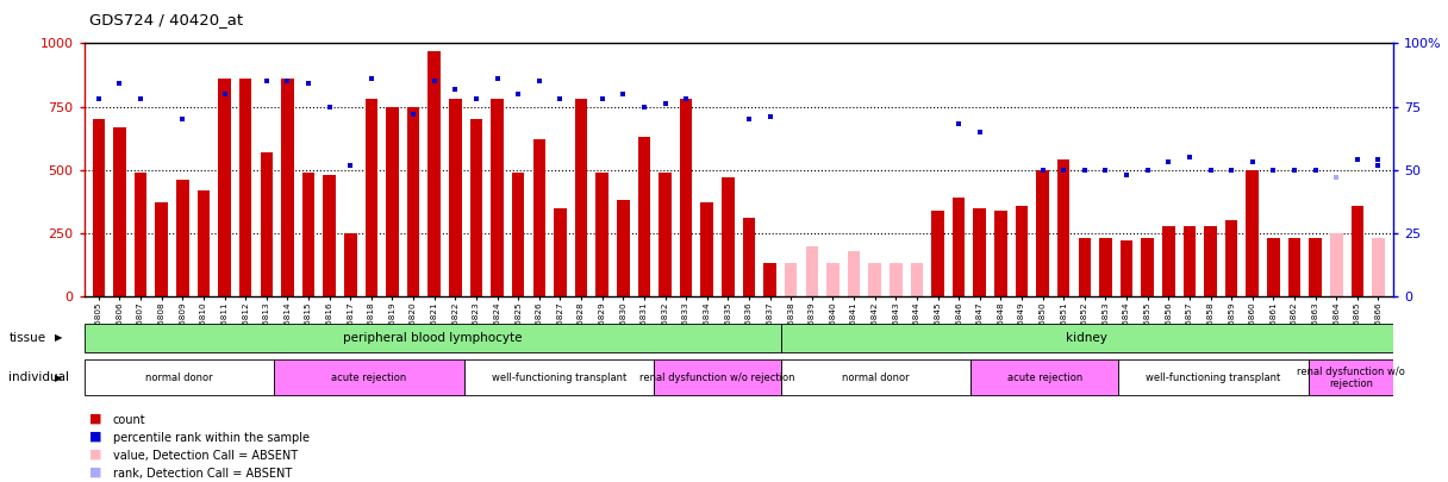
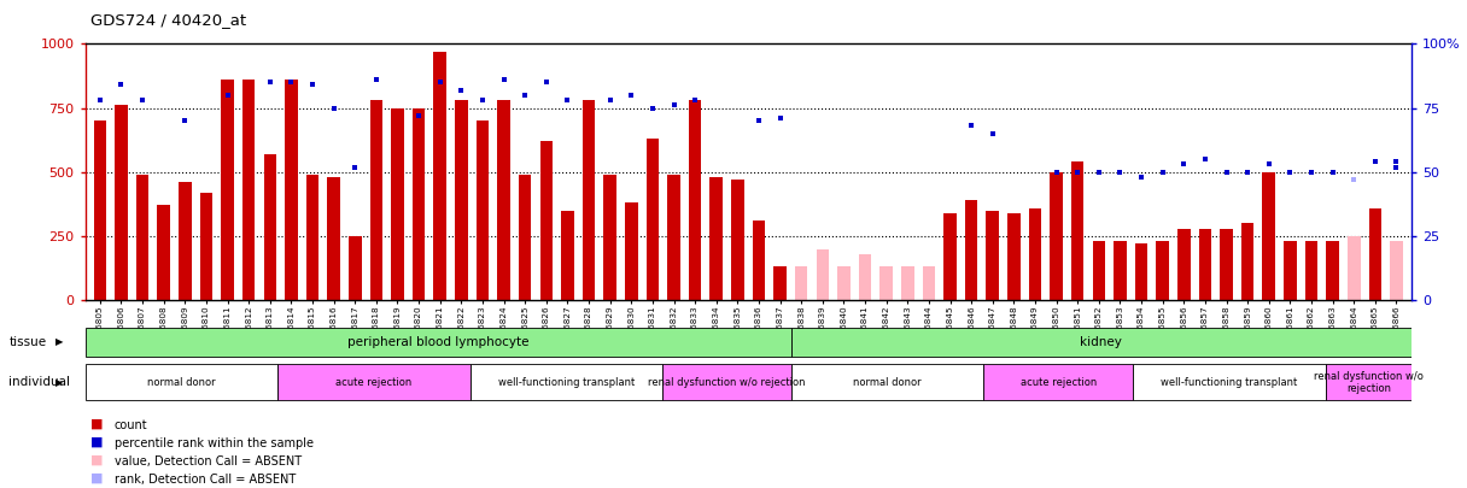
GSM26806: 670 -> 760
GSM26834: 370 -> 480
